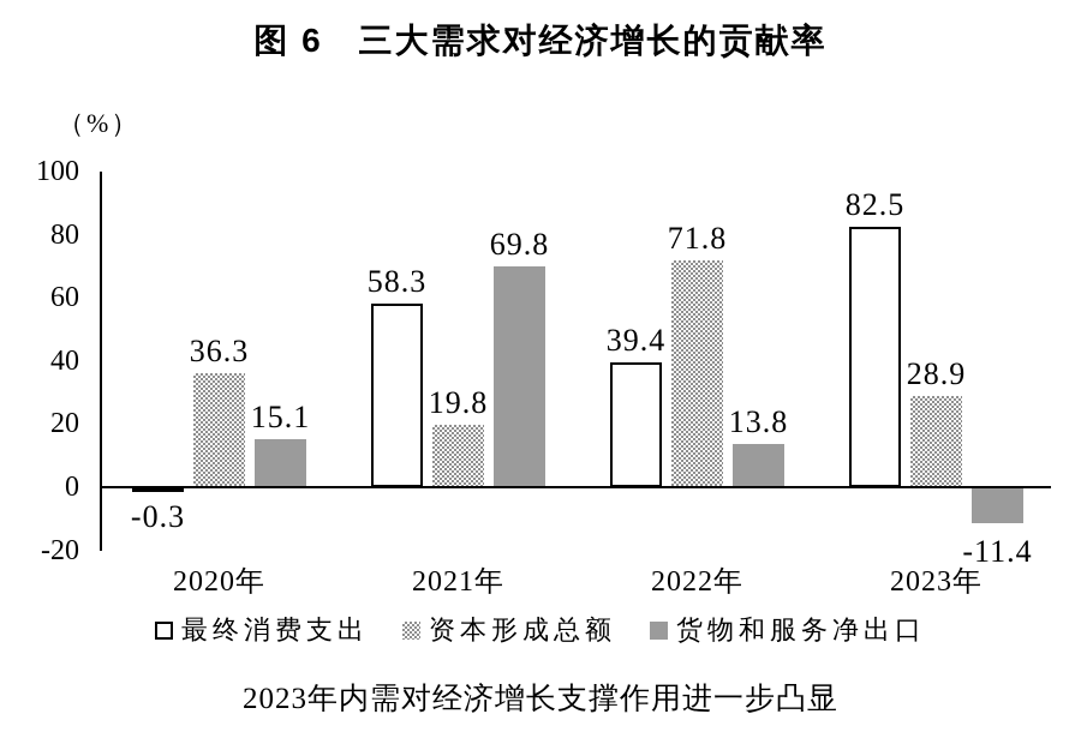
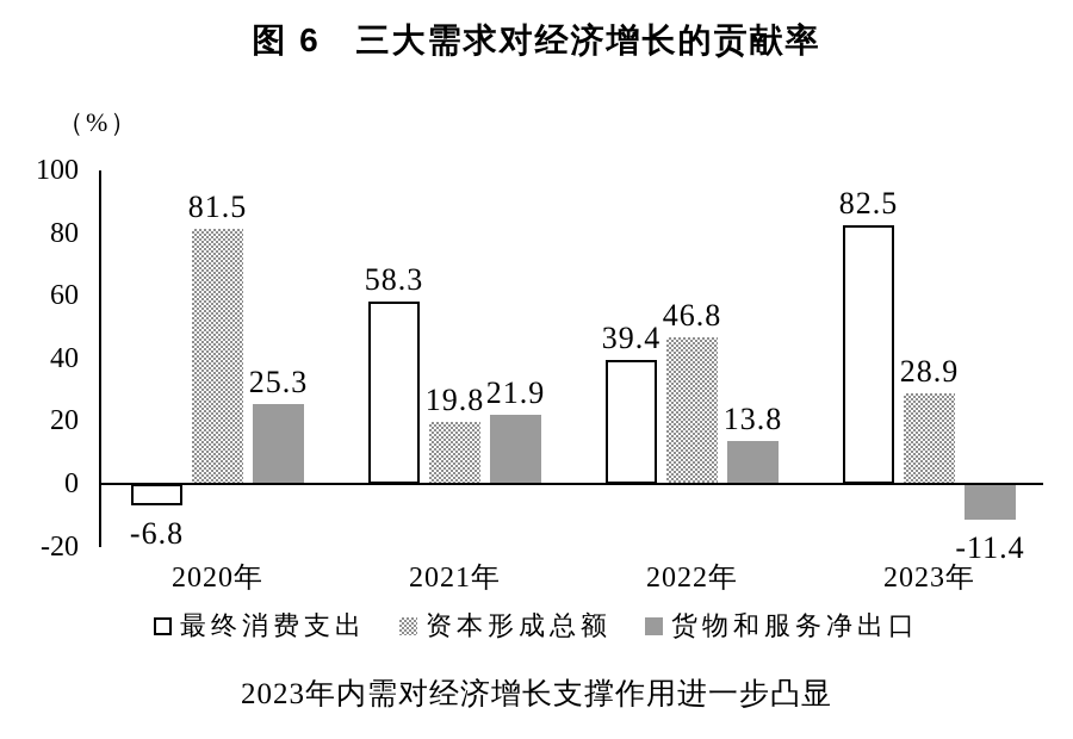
最终消费支出/2020年: -0.3 -> -6.8
资本形成总额/2020年: 36.3 -> 81.5
货物和服务净出口/2020年: 15.1 -> 25.3
货物和服务净出口/2021年: 69.8 -> 21.9
资本形成总额/2022年: 71.8 -> 46.8
